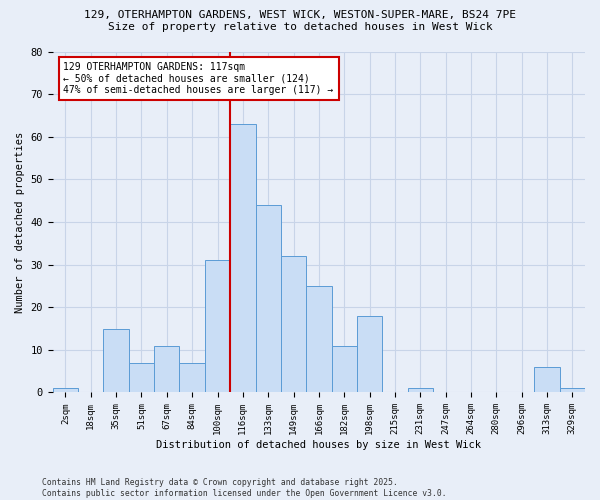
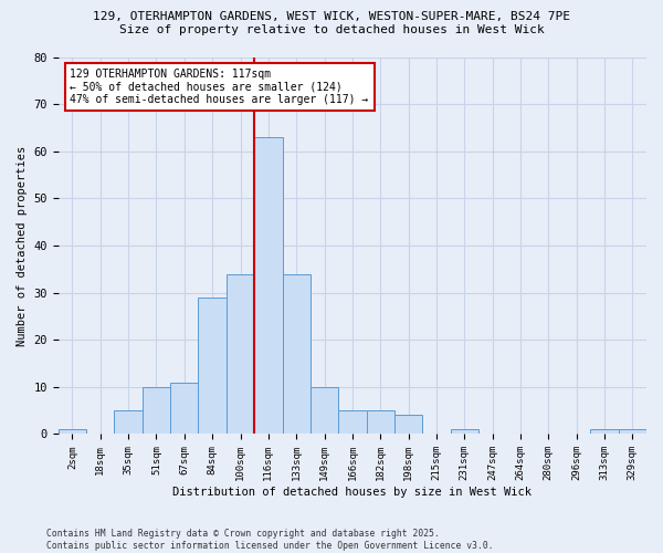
35sqm: 15 -> 5
51sqm: 7 -> 10
84sqm: 7 -> 29
100sqm: 31 -> 34
133sqm: 44 -> 34
149sqm: 32 -> 10
166sqm: 25 -> 5
182sqm: 11 -> 5
198sqm: 18 -> 4
313sqm: 6 -> 1
